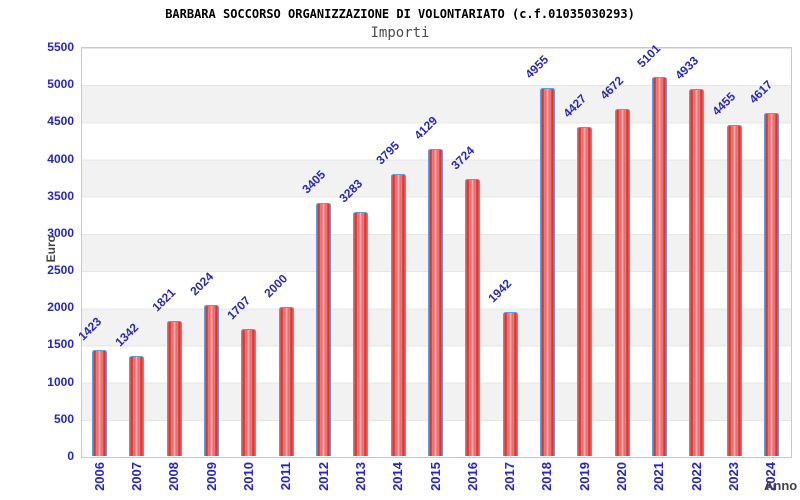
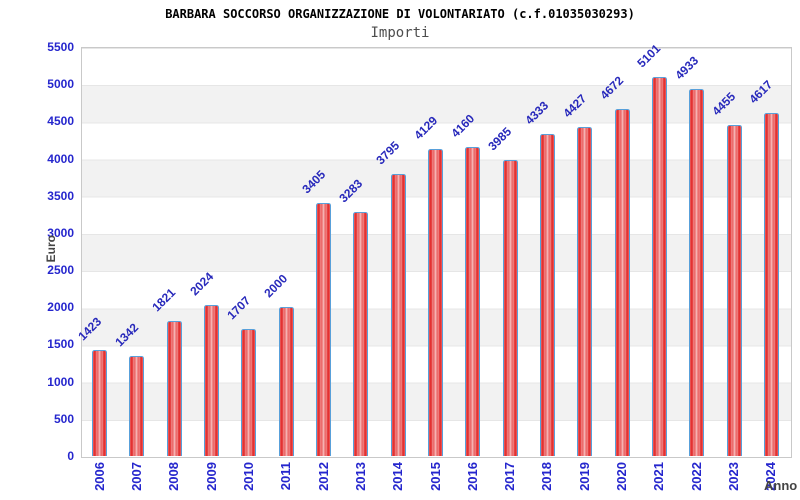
2016: 3724 -> 4160
2017: 1942 -> 3985
2018: 4955 -> 4333
